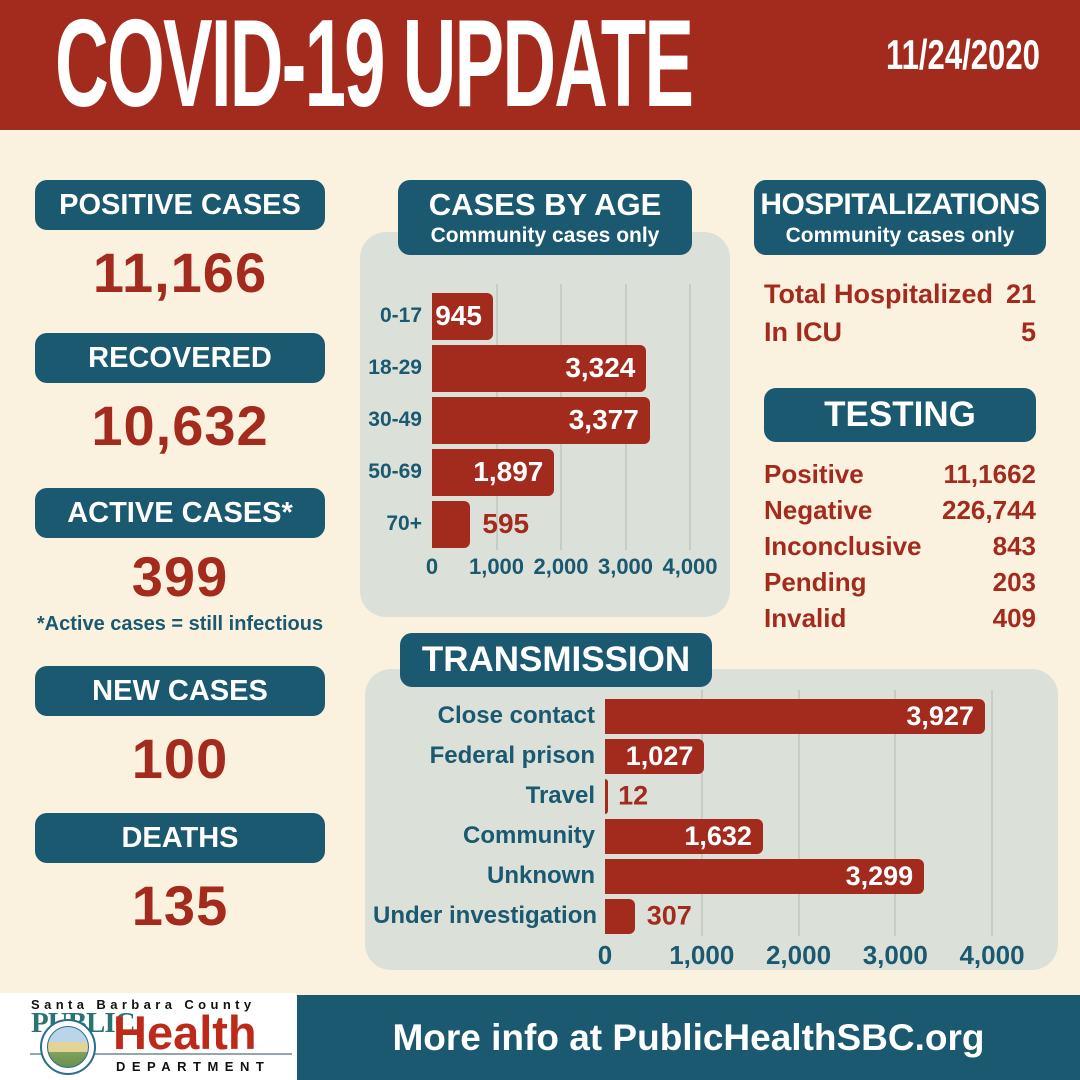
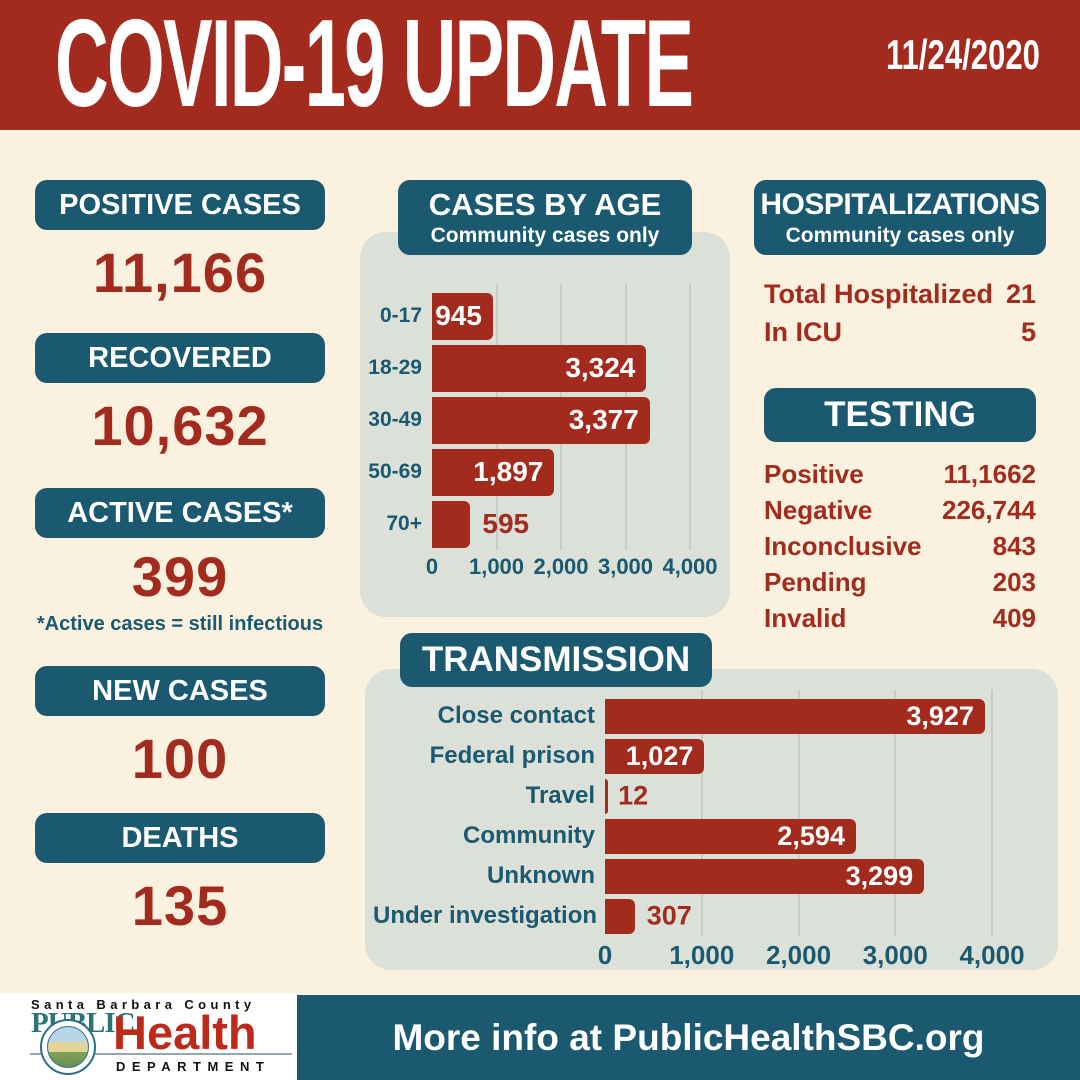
TRANSMISSION/Community: 1,632 -> 2,594
